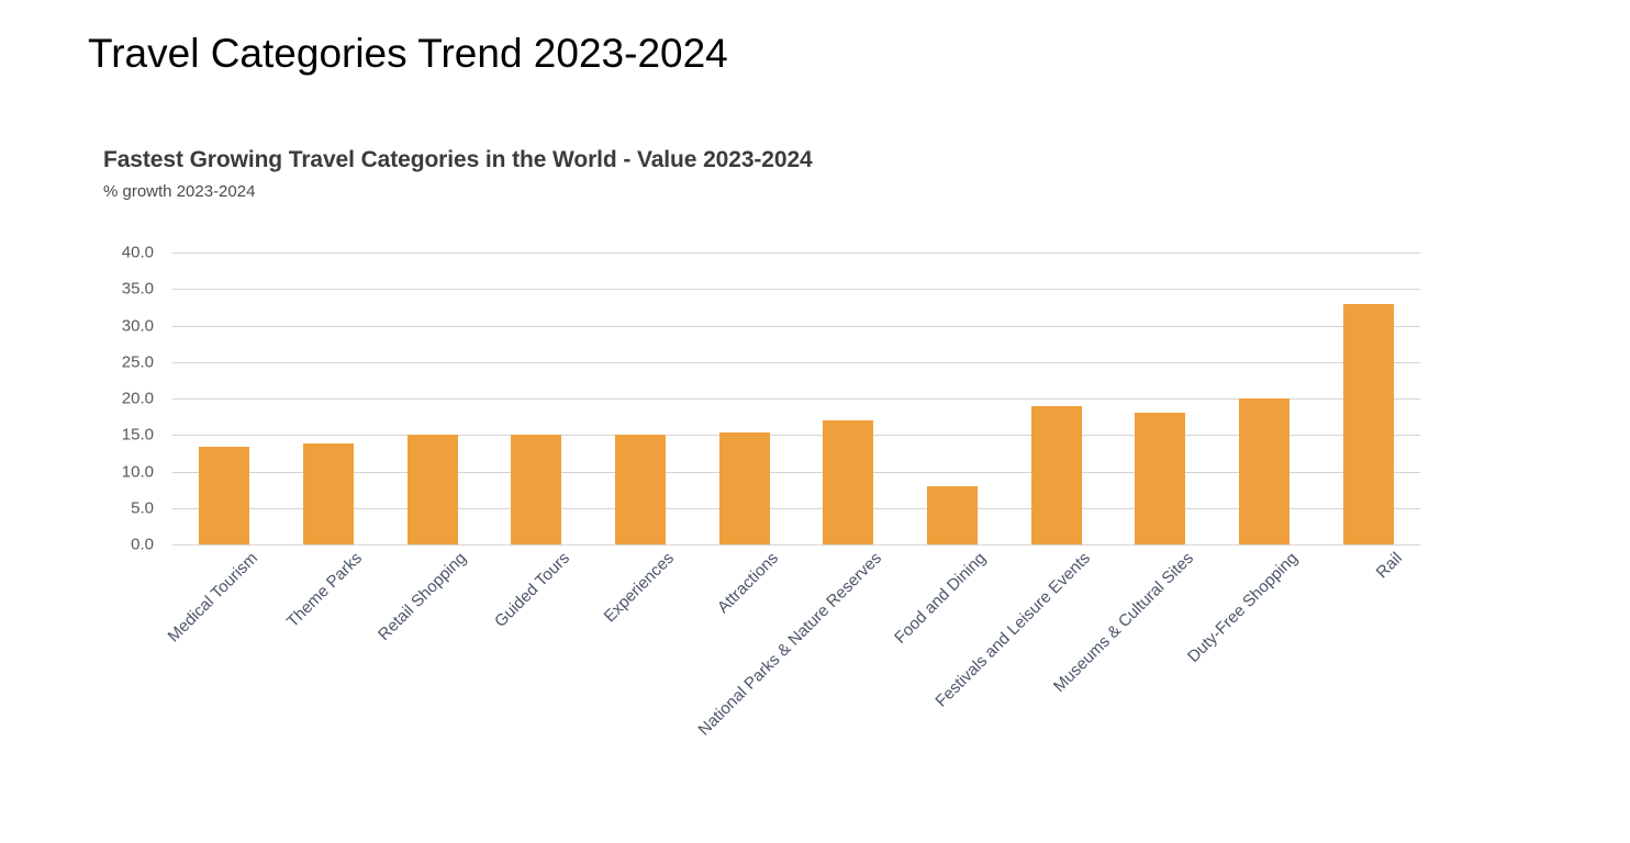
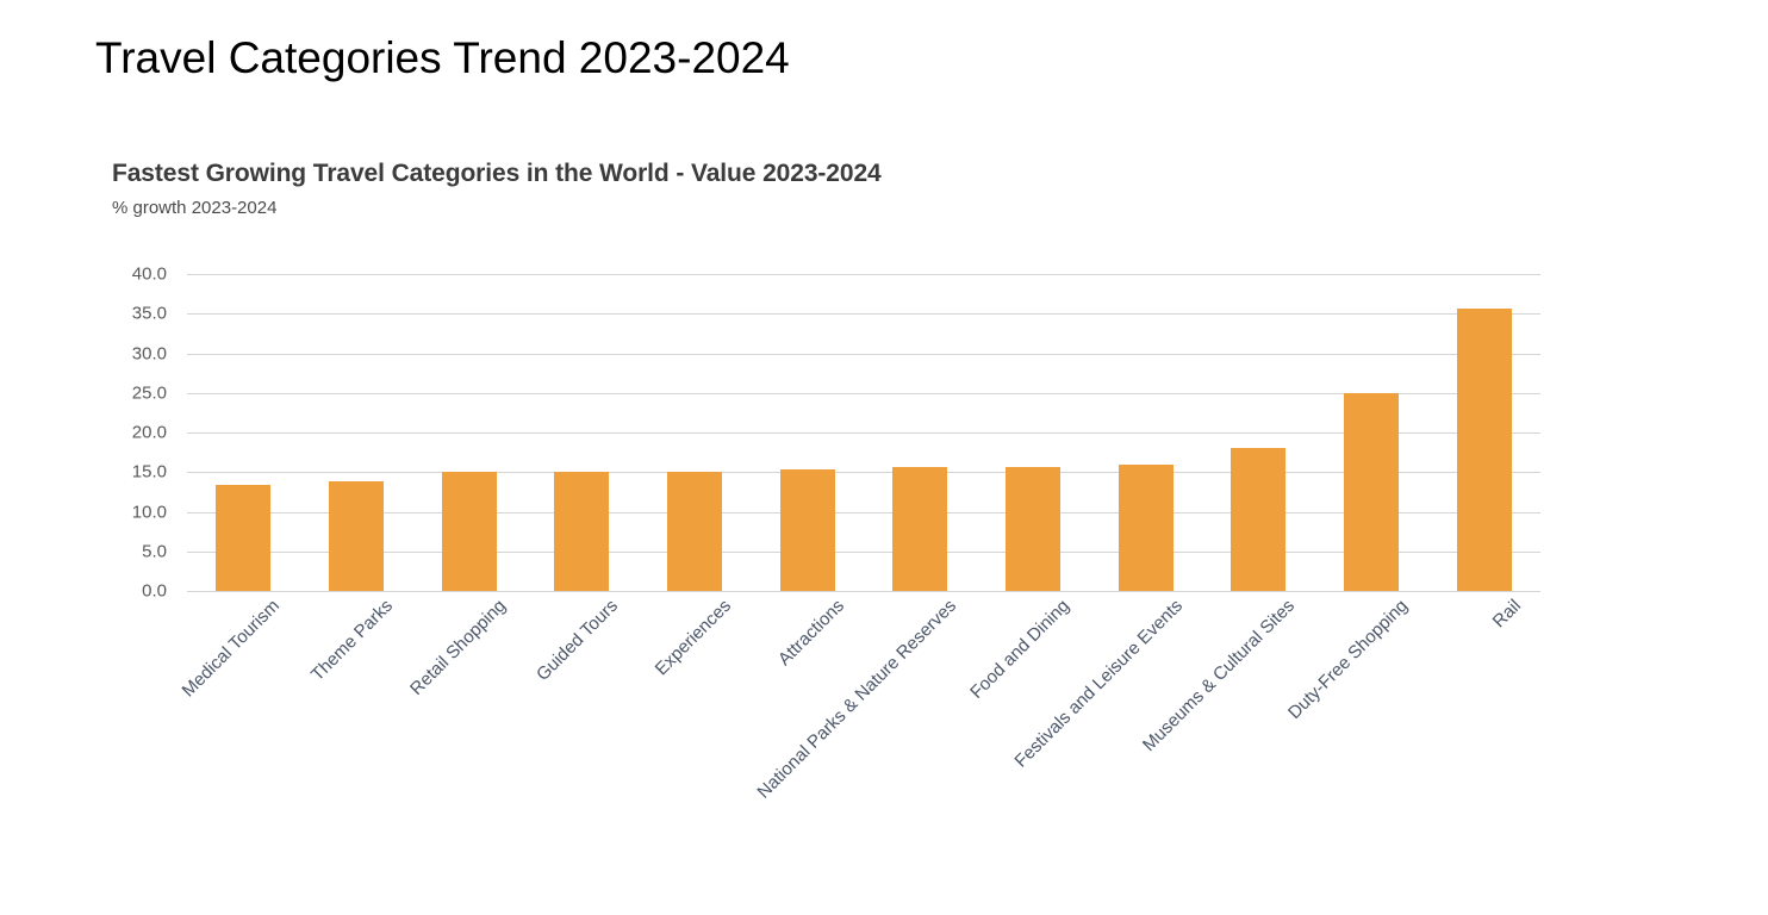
National Parks & Nature Reserves: 17 -> 16
Food and Dining: 8 -> 16
Festivals and Leisure Events: 19 -> 16
Duty-Free Shopping: 20 -> 25
Rail: 33 -> 36
